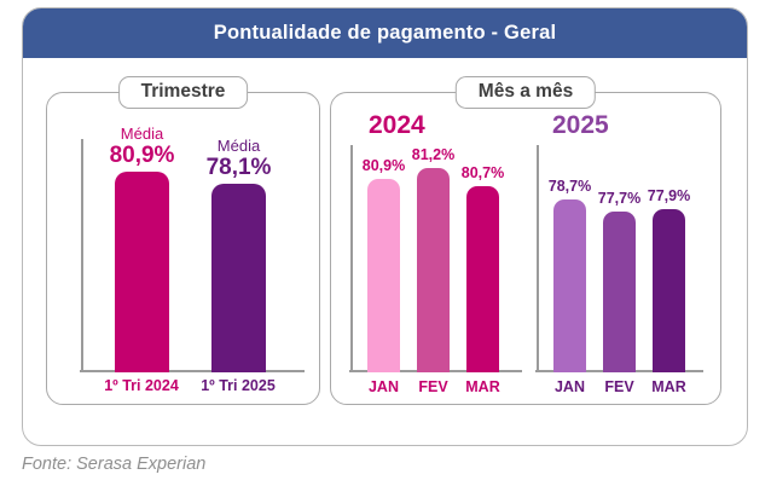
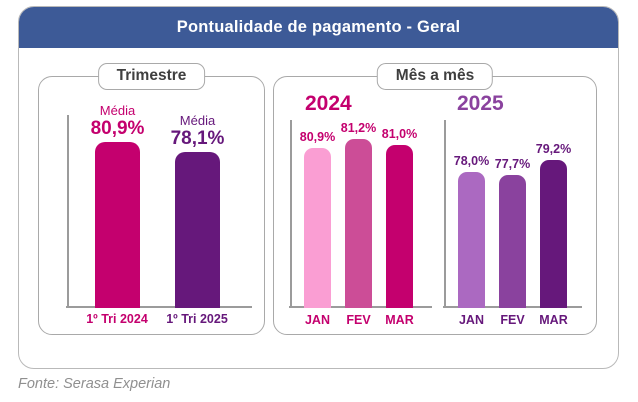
Mês a mês/2025/JAN: 78,7% -> 78,0%
Mês a mês/2024/MAR: 80,7% -> 81,0%
Mês a mês/2025/MAR: 77,9% -> 79,2%
